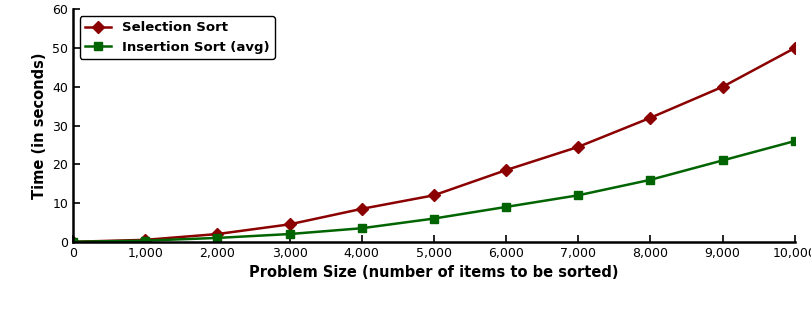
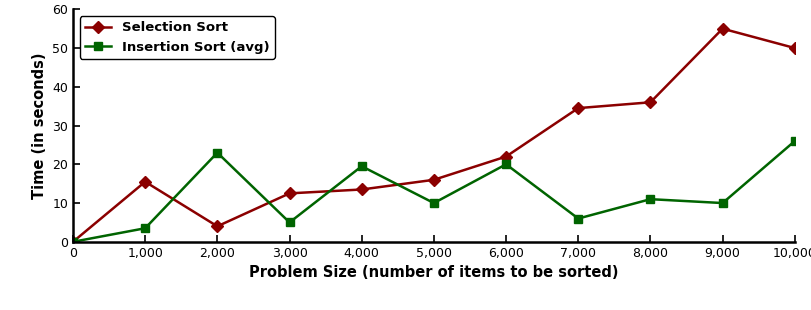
Selection Sort/1,000: 0.5 -> 15.5
Insertion Sort (avg)/1,000: 0.3 -> 3.5
Selection Sort/2,000: 2.0 -> 4.0
Insertion Sort (avg)/2,000: 1.0 -> 23.0
Selection Sort/3,000: 4.5 -> 12.5
Insertion Sort (avg)/3,000: 2.0 -> 5.0
Selection Sort/4,000: 8.5 -> 13.5
Insertion Sort (avg)/4,000: 3.5 -> 19.5
Selection Sort/5,000: 12.0 -> 16.0
Insertion Sort (avg)/5,000: 6.0 -> 10.0
Selection Sort/6,000: 18.5 -> 22.0
Insertion Sort (avg)/6,000: 9.0 -> 20.0
Selection Sort/7,000: 24.5 -> 34.5
Insertion Sort (avg)/7,000: 12.0 -> 6.0
Selection Sort/8,000: 32.0 -> 36.0
Insertion Sort (avg)/8,000: 16.0 -> 11.0
Selection Sort/9,000: 40.0 -> 55.0
Insertion Sort (avg)/9,000: 21.0 -> 10.0
